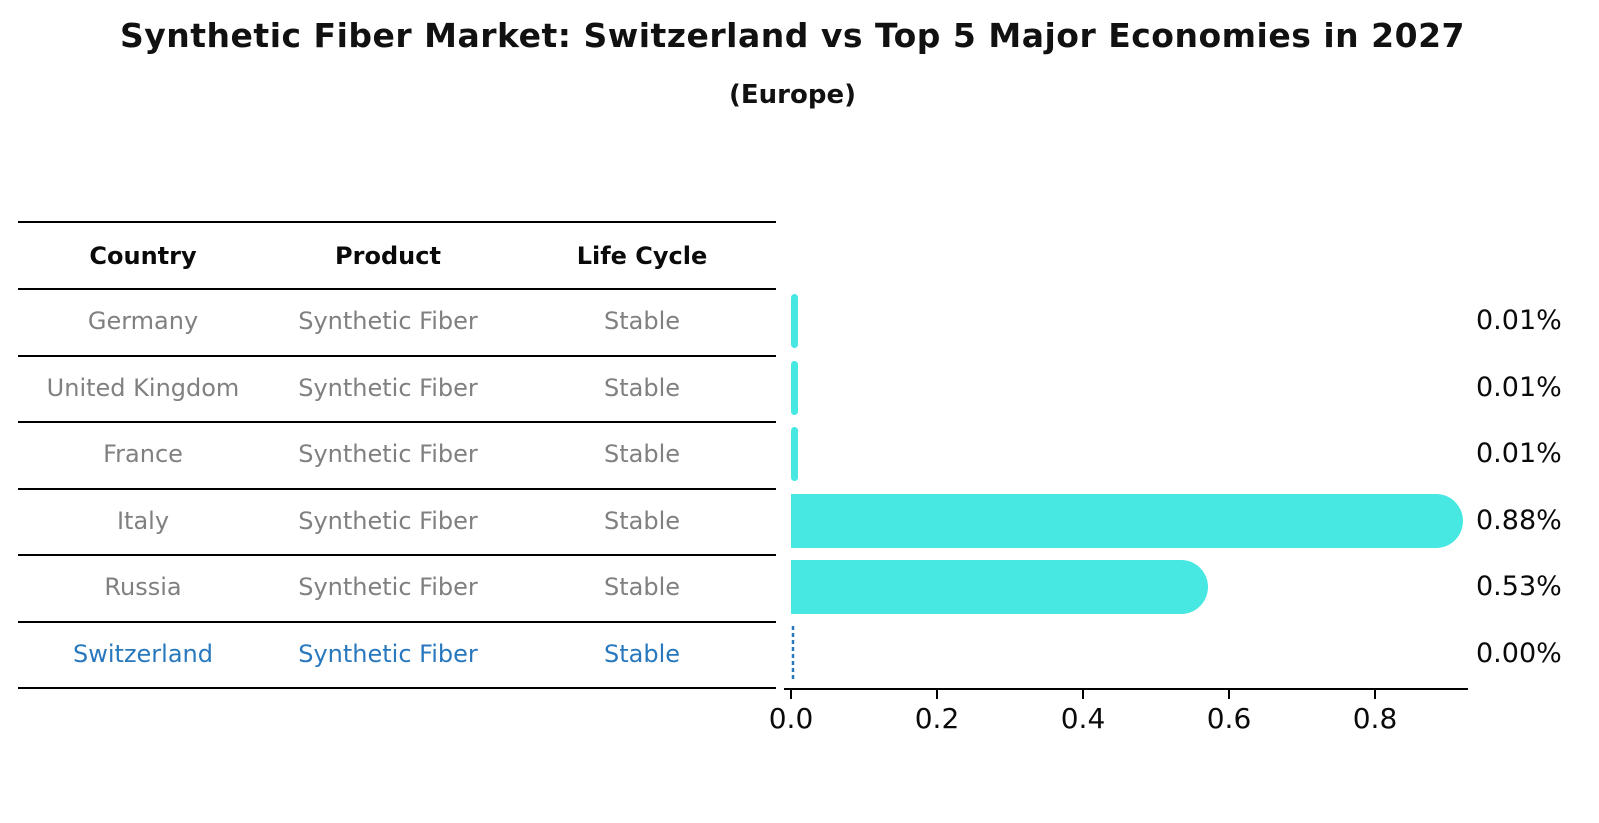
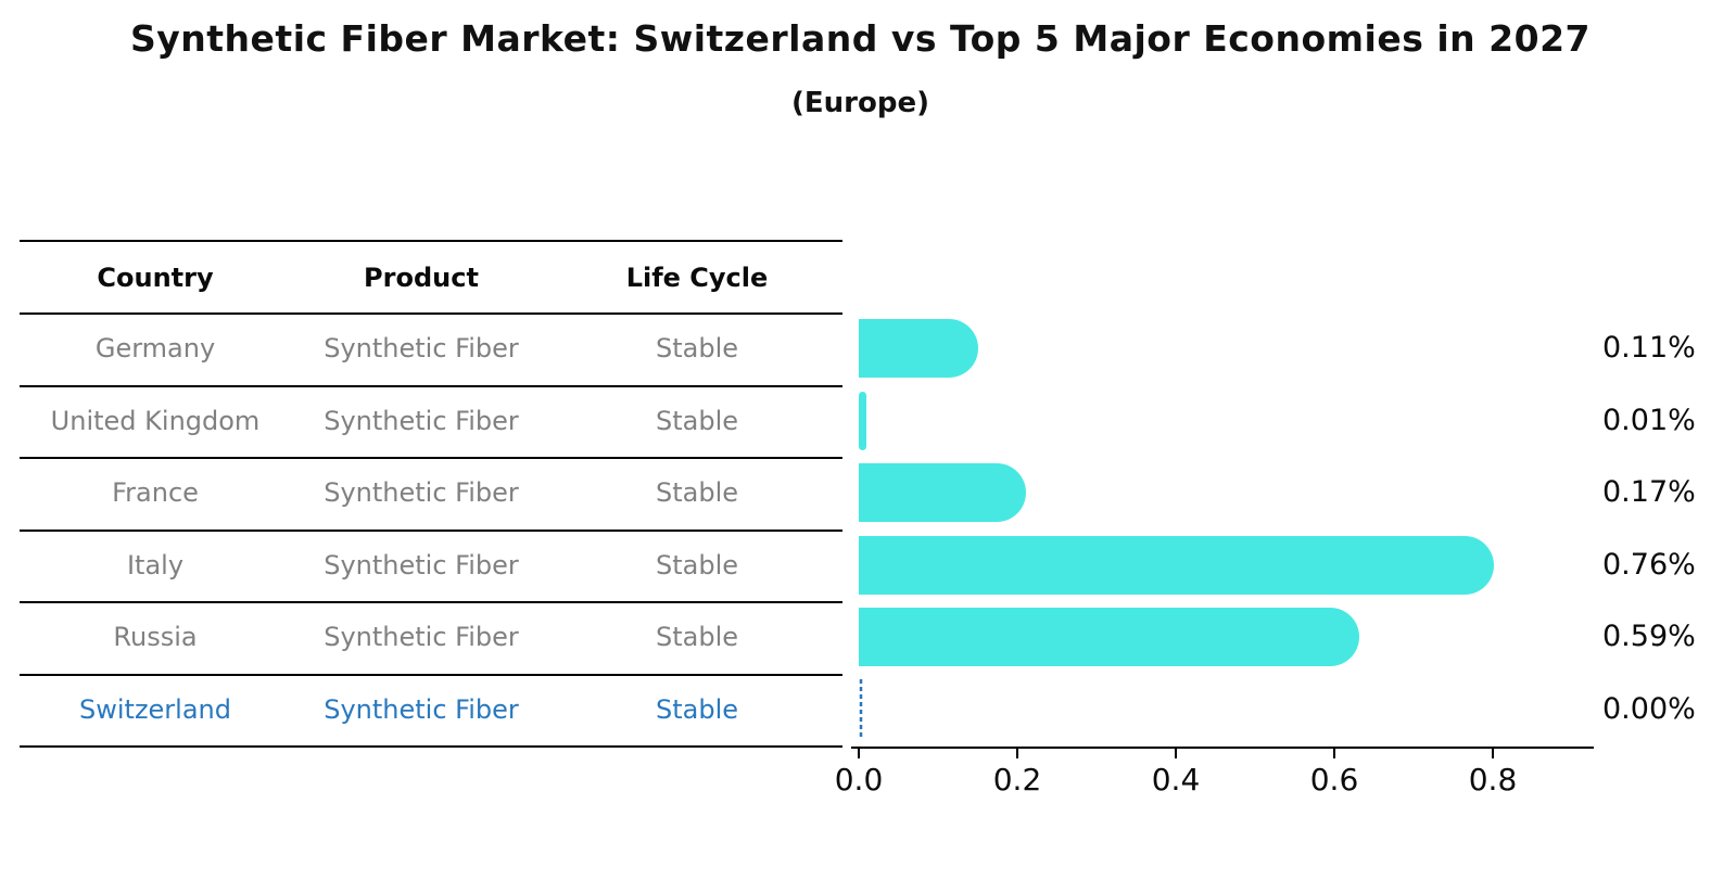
Germany: 0.01% -> 0.11%
France: 0.01% -> 0.17%
Italy: 0.88% -> 0.76%
Russia: 0.53% -> 0.59%
